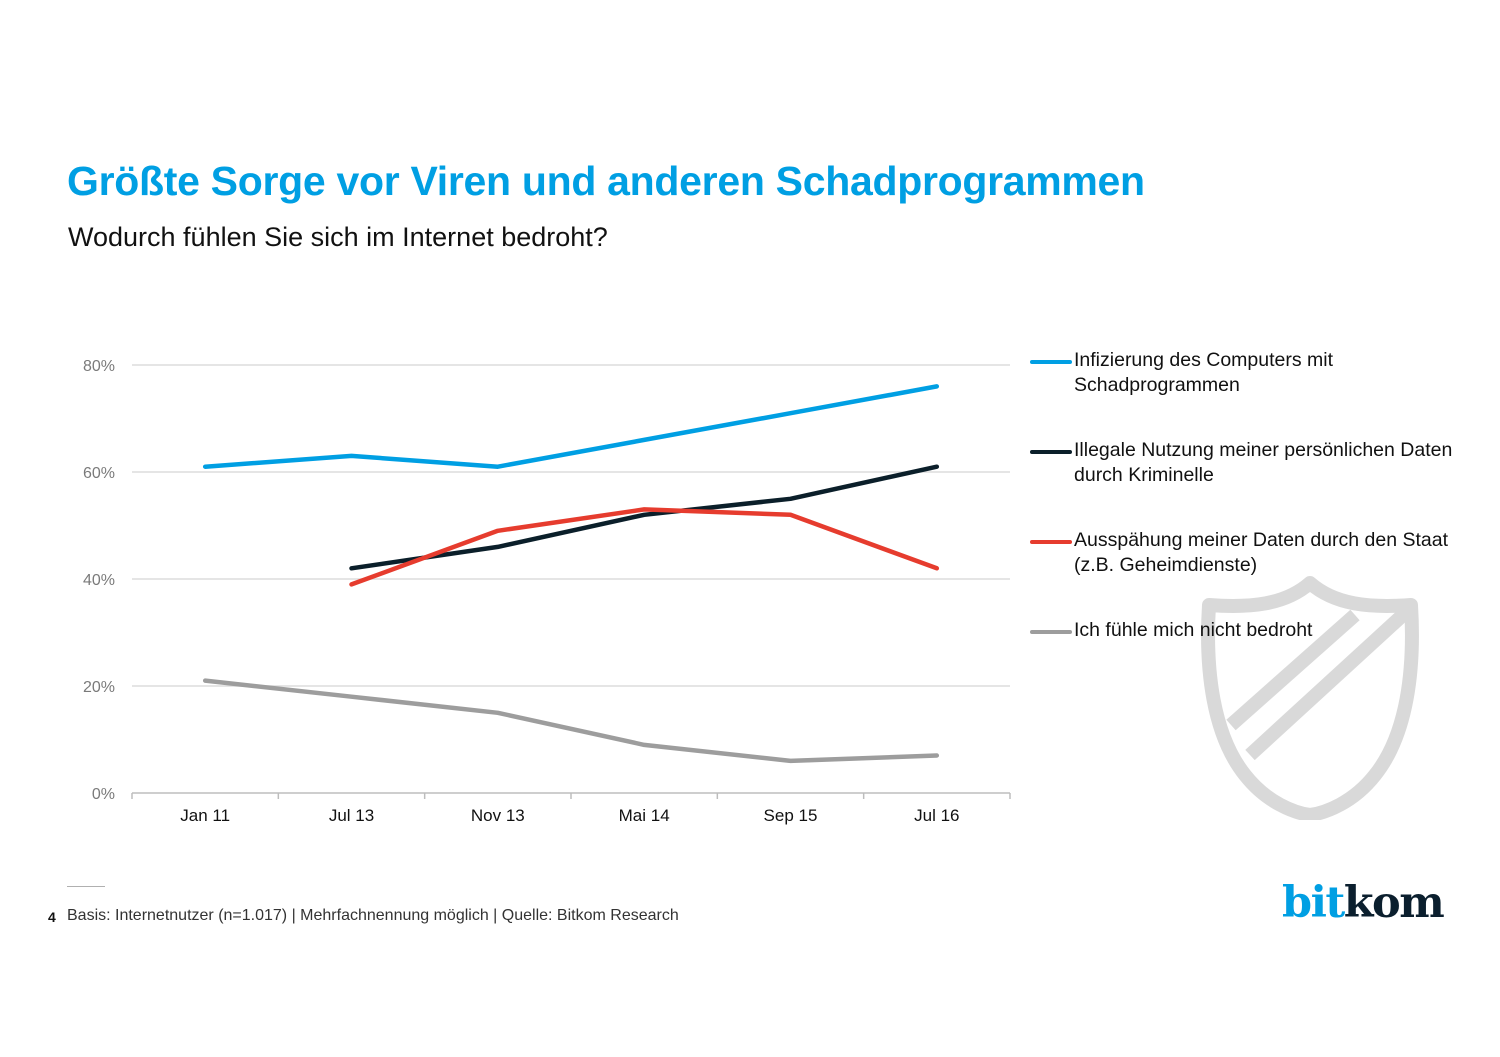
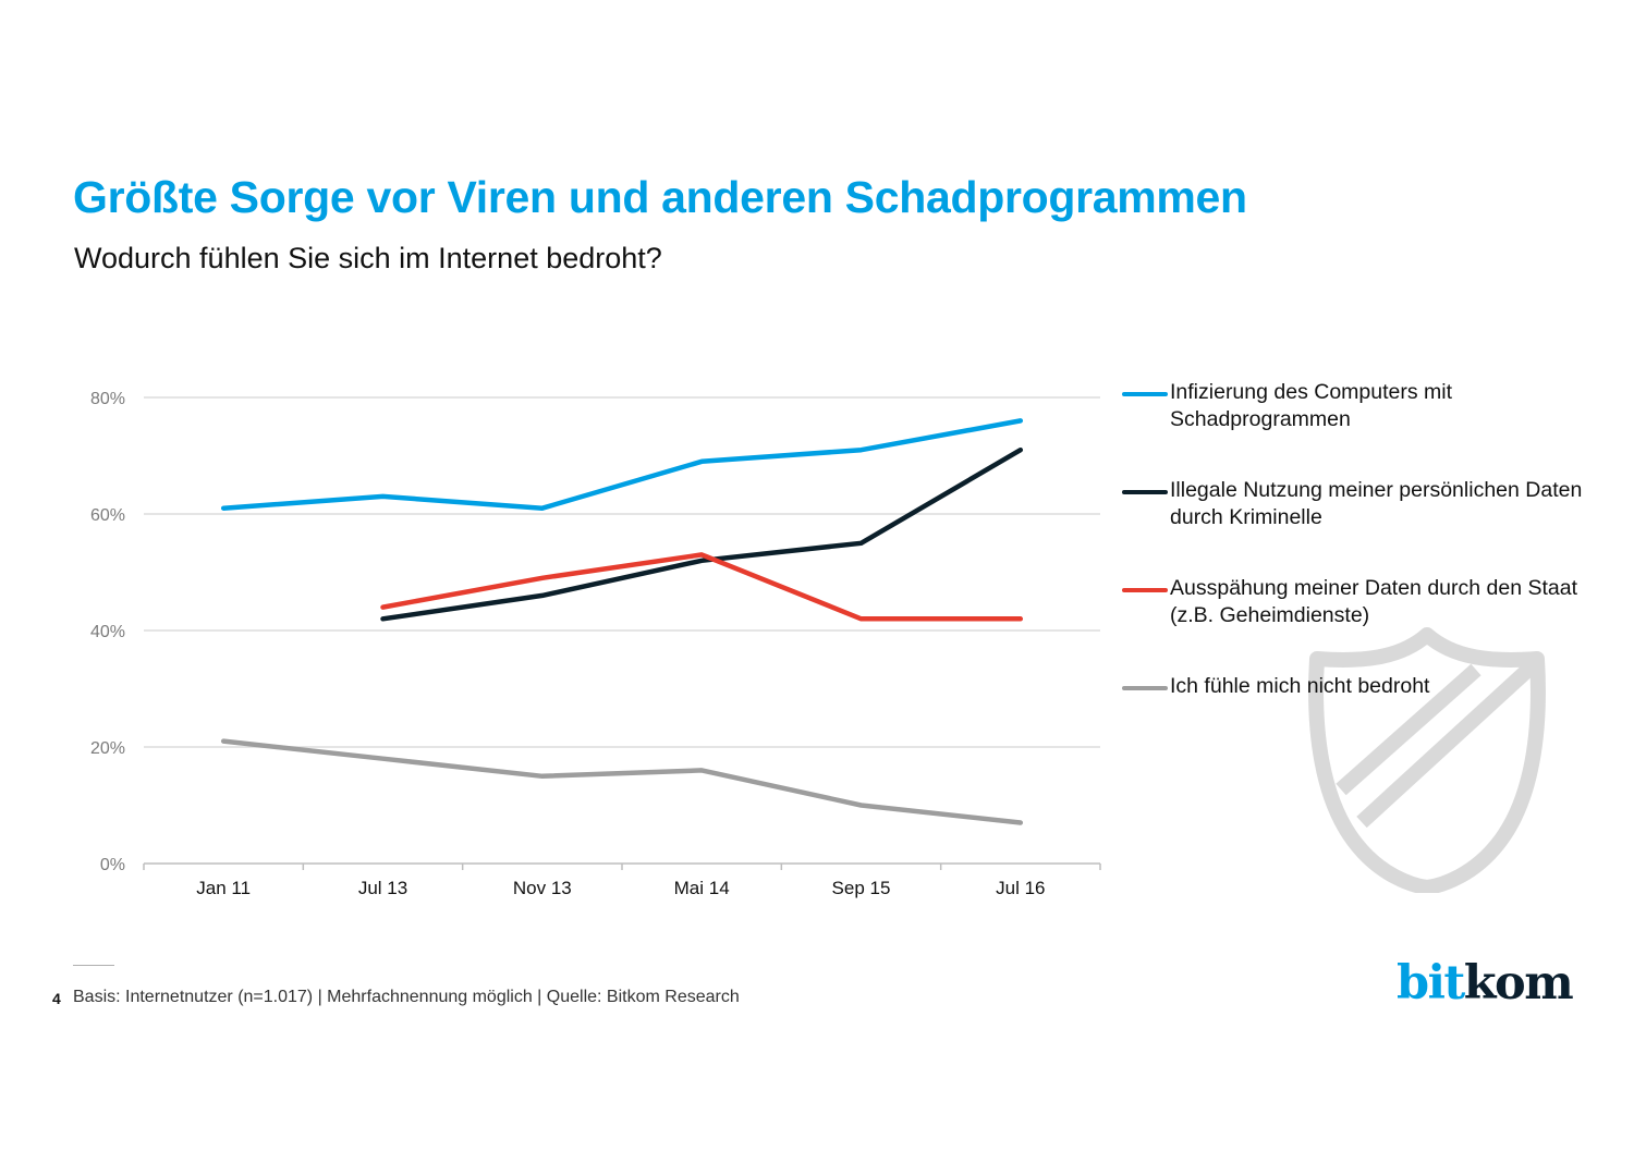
Ausspähung meiner Daten durch den Staat (z.B. Geheimdienste)/Jul 13: 39% -> 44%
Infizierung des Computers mit Schadprogrammen/Mai 14: 66% -> 69%
Ich fühle mich nicht bedroht/Mai 14: 9% -> 16%
Ausspähung meiner Daten durch den Staat (z.B. Geheimdienste)/Sep 15: 52% -> 42%
Ich fühle mich nicht bedroht/Sep 15: 6% -> 10%
Illegale Nutzung meiner persönlichen Daten durch Kriminelle/Jul 16: 61% -> 71%
